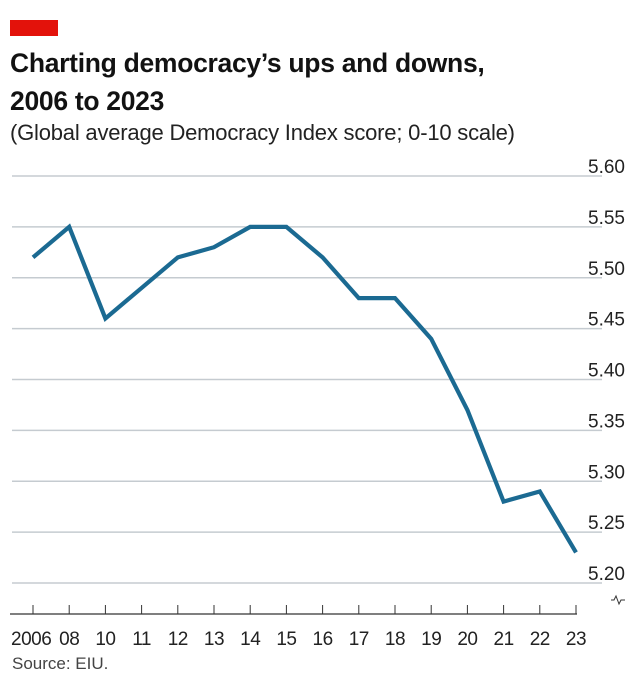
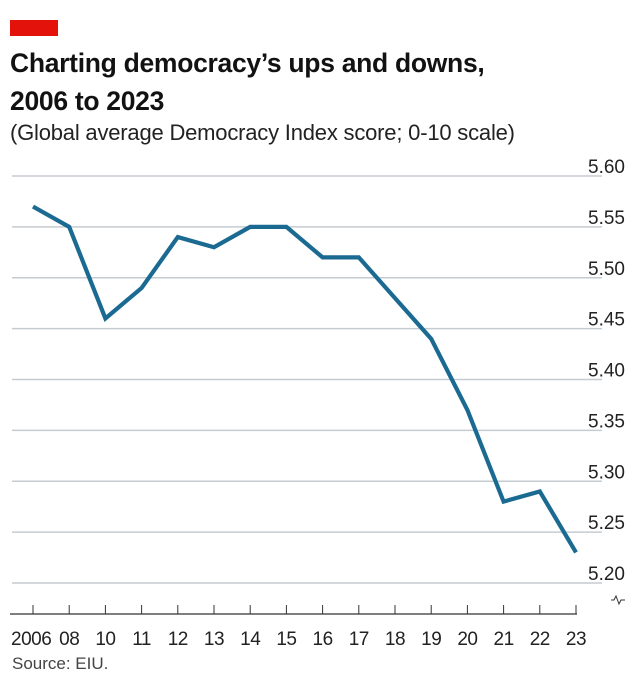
2006: 5.52 -> 5.57
12: 5.52 -> 5.54
17: 5.48 -> 5.52
